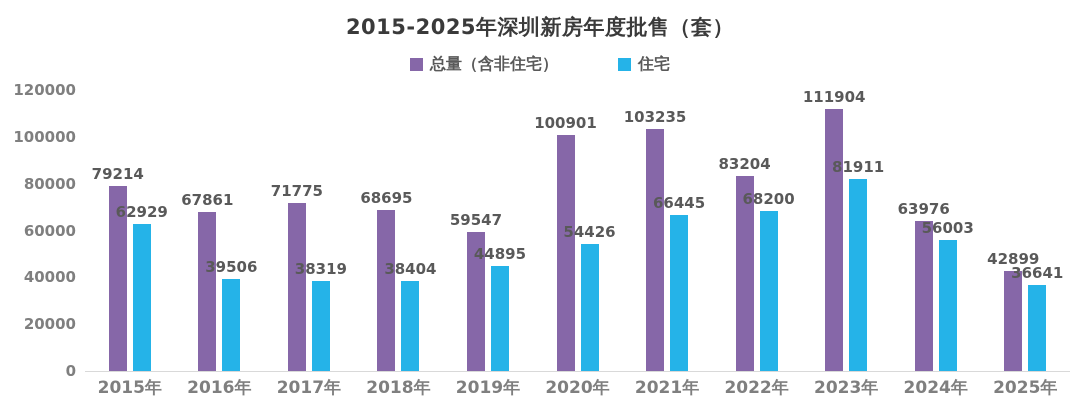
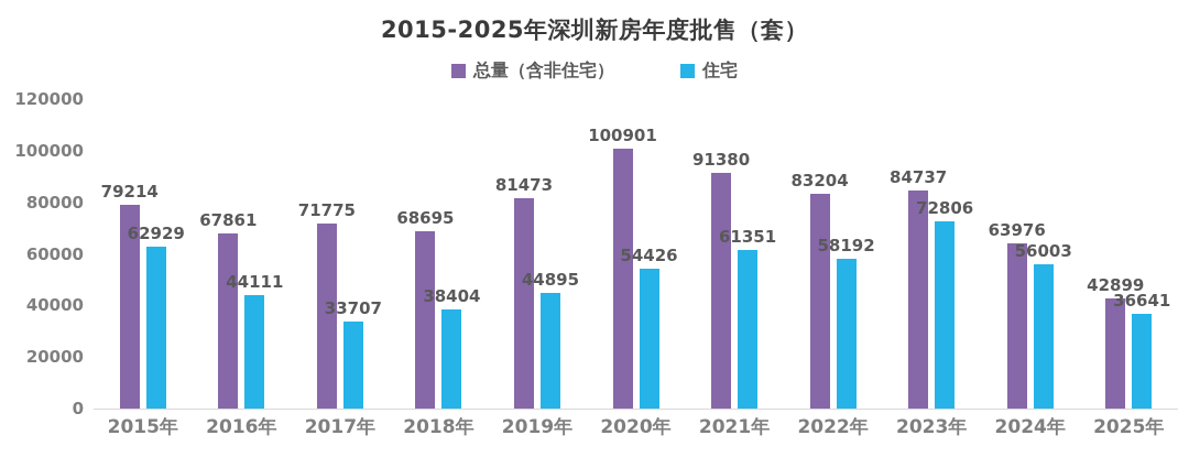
住宅/2016年: 39506 -> 44111
住宅/2017年: 38319 -> 33707
总量（含非住宅）/2019年: 59547 -> 81473
总量（含非住宅）/2021年: 103235 -> 91380
住宅/2021年: 66445 -> 61351
住宅/2022年: 68200 -> 58192
总量（含非住宅）/2023年: 111904 -> 84737
住宅/2023年: 81911 -> 72806
